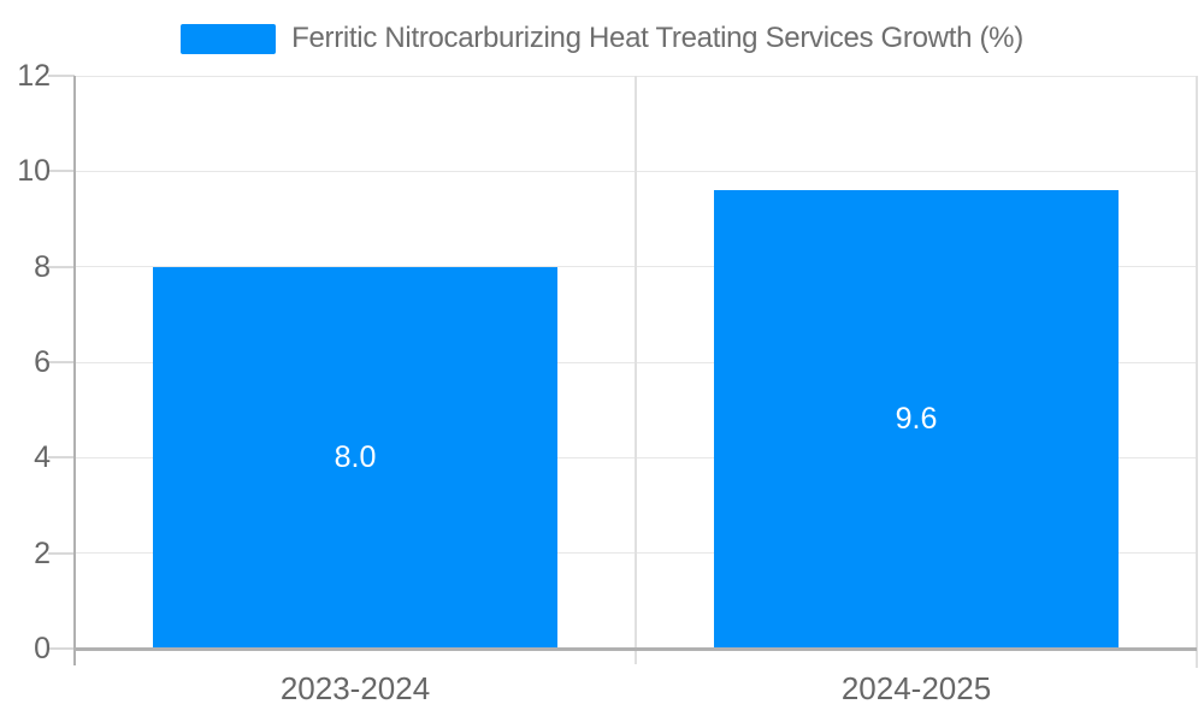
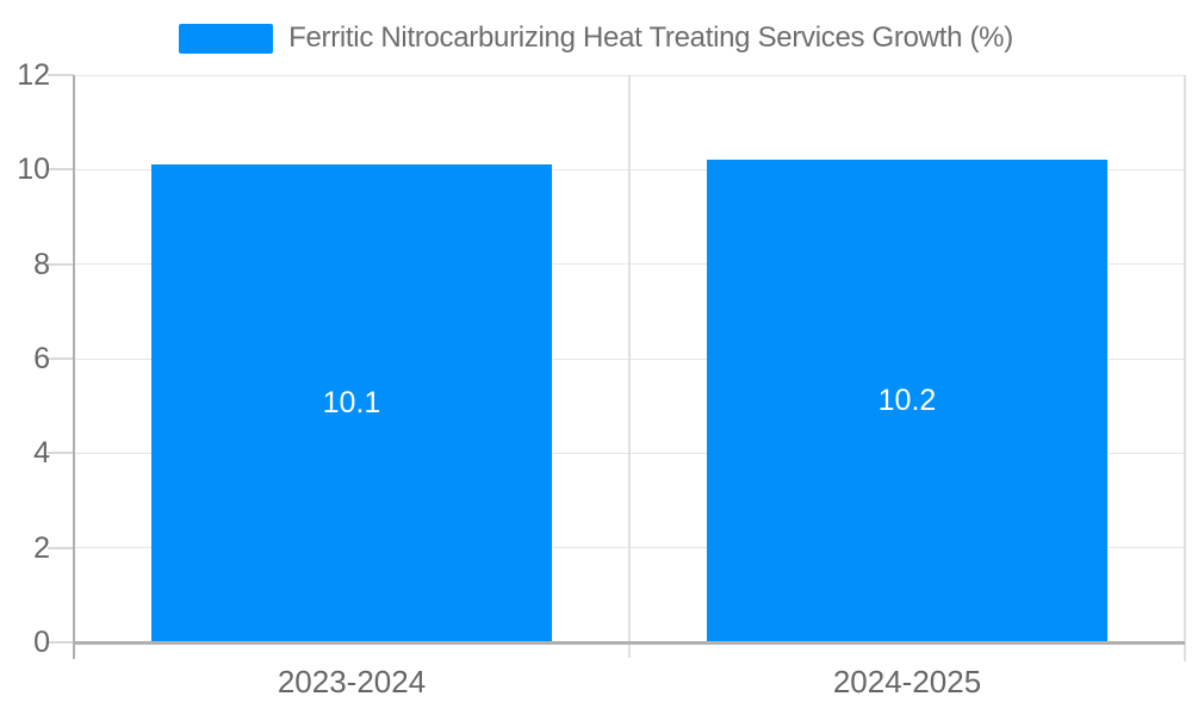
2023-2024: 8.0 -> 10.1
2024-2025: 9.6 -> 10.2
